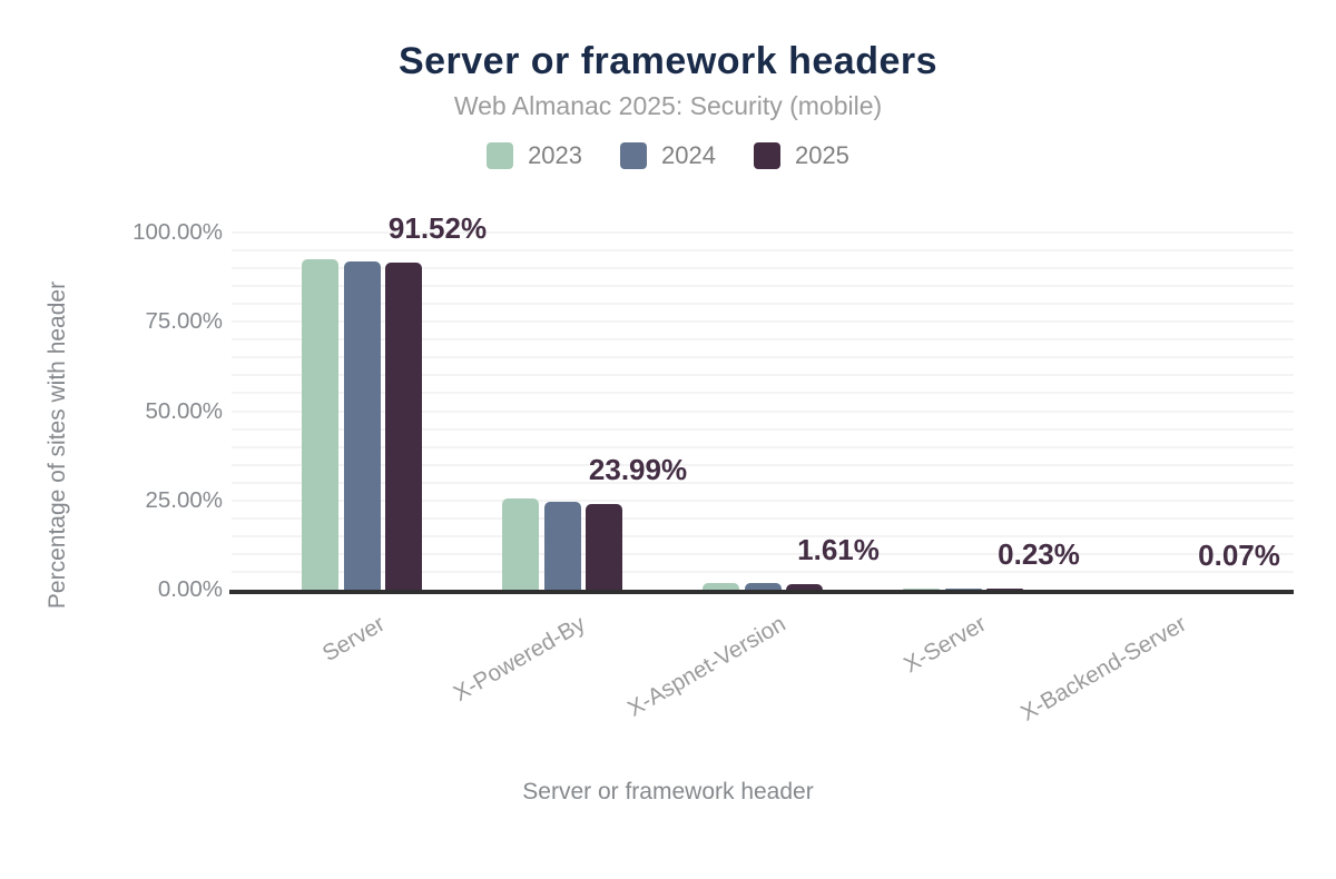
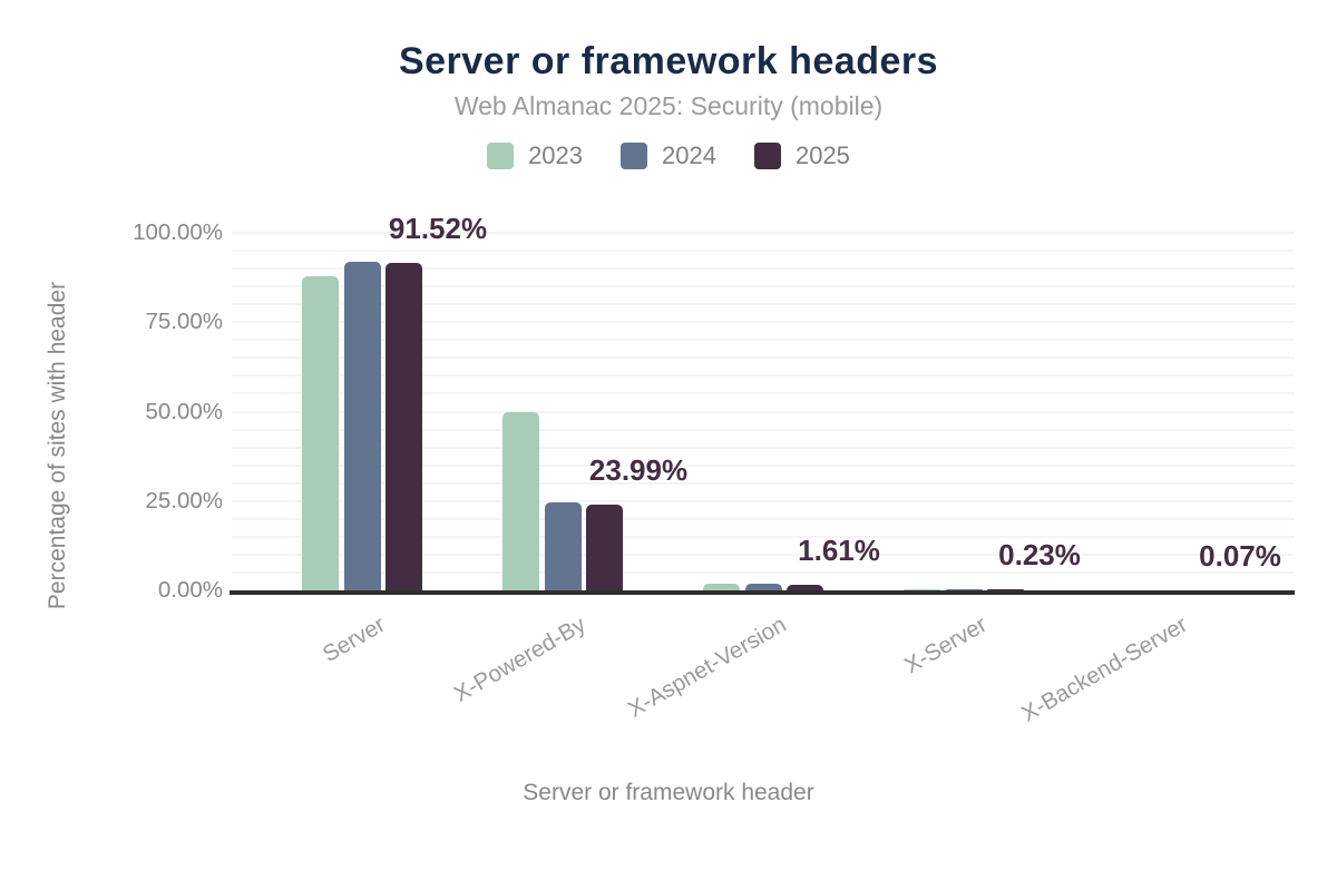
2023/Server: 92% -> 88%
2023/X-Powered-By: 25% -> 50%
